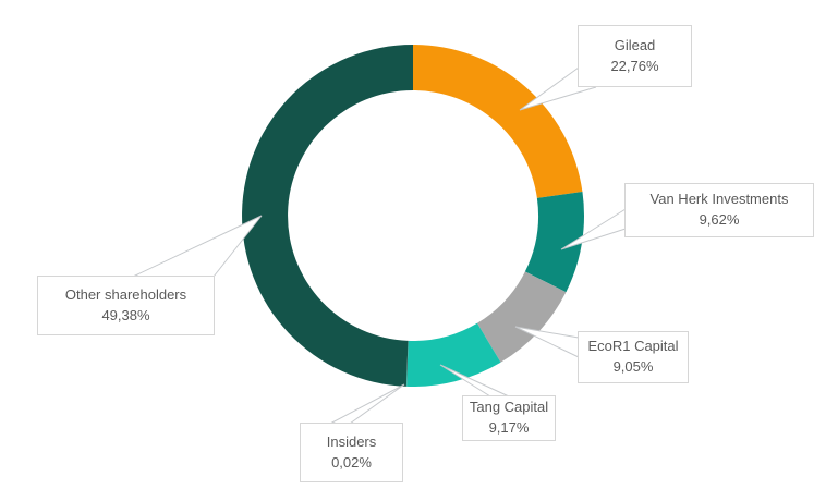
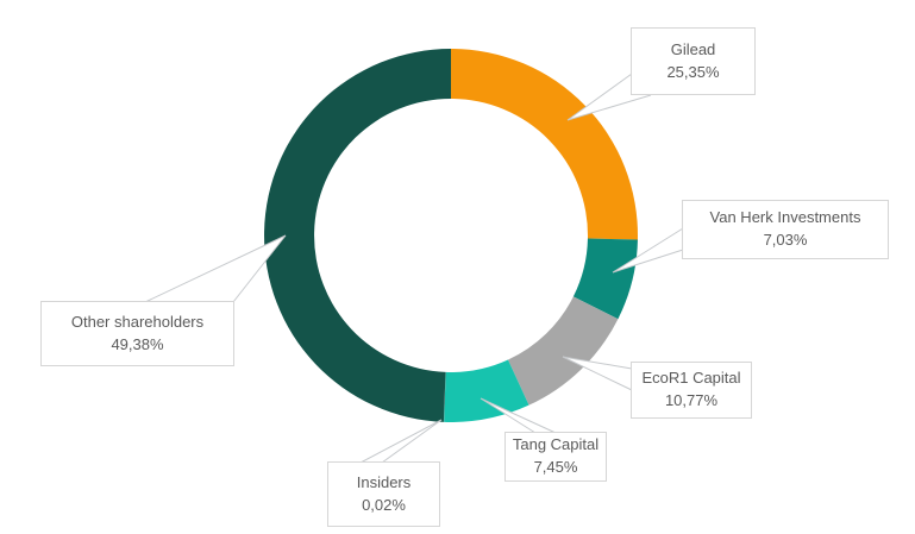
Gilead: 22,76% -> 25,35%
Van Herk Investments: 9,62% -> 7,03%
EcoR1 Capital: 9,05% -> 10,77%
Tang Capital: 9,17% -> 7,45%
